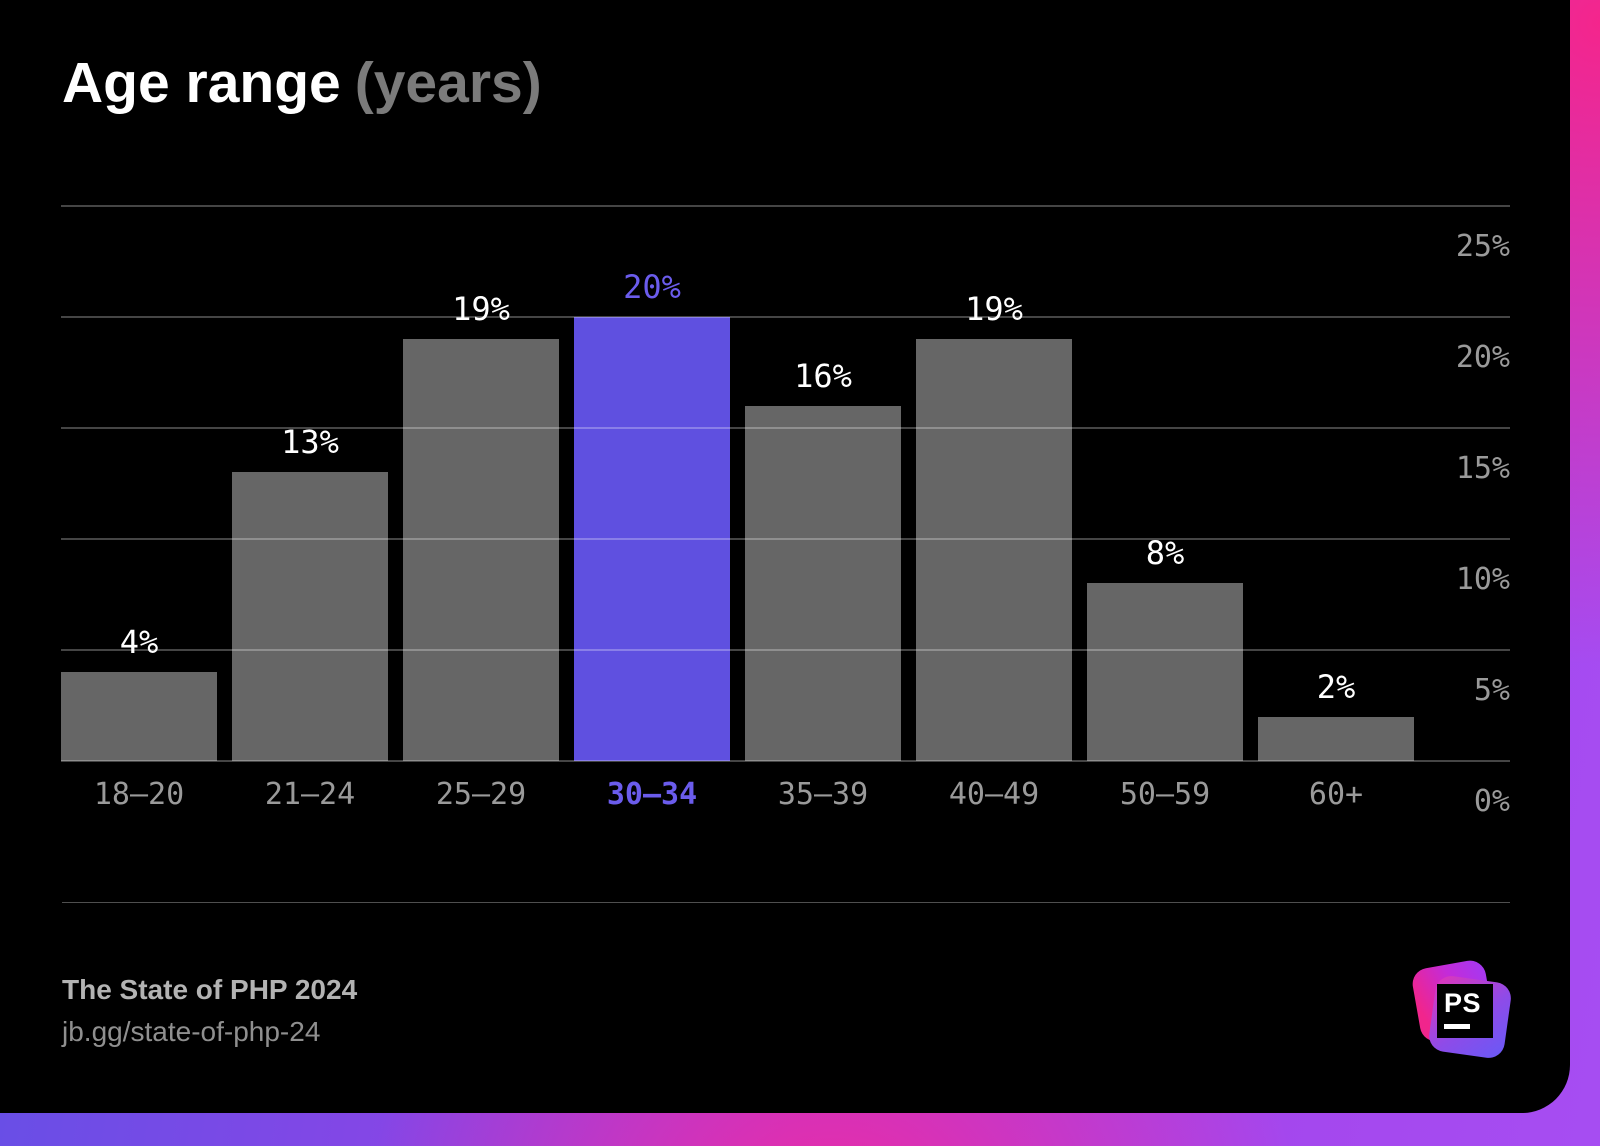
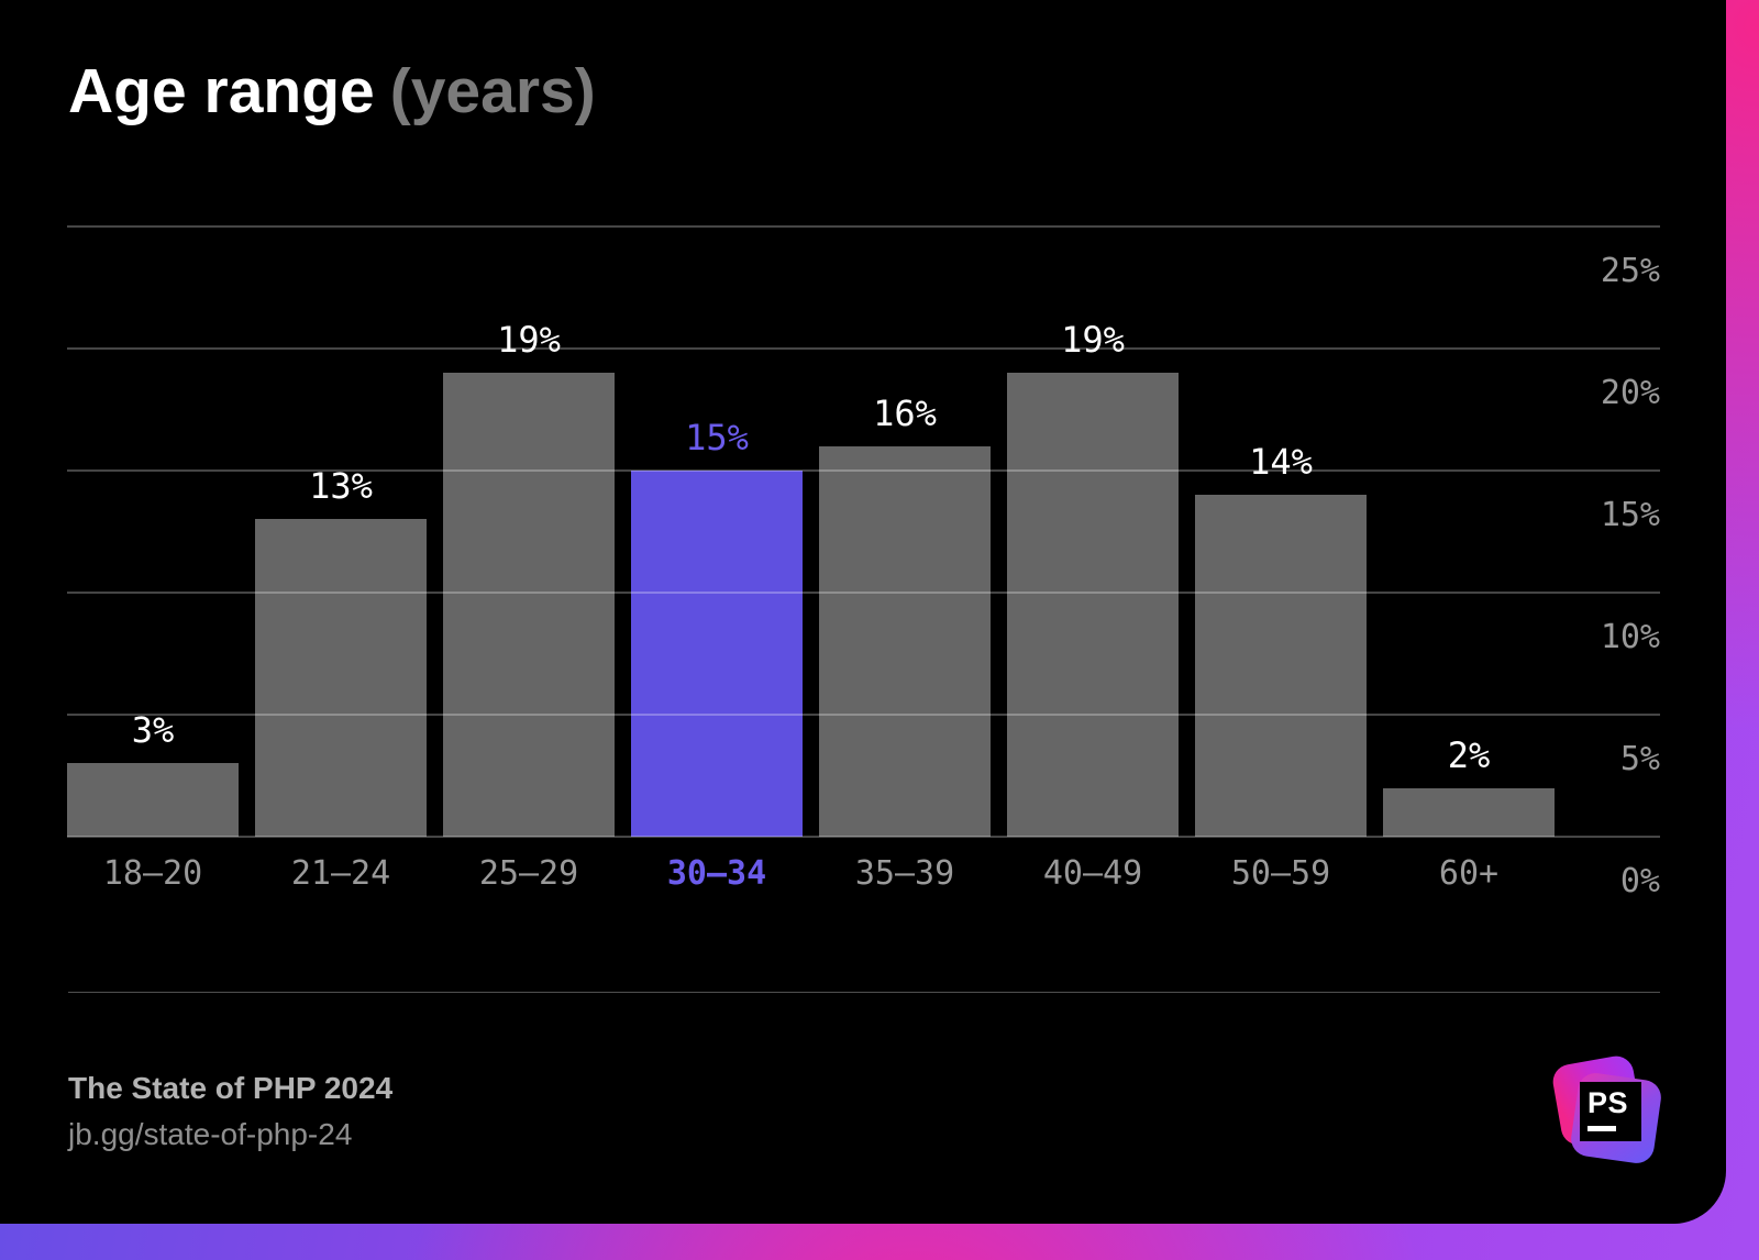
18–20: 4% -> 3%
30–34: 20% -> 15%
50–59: 8% -> 14%
